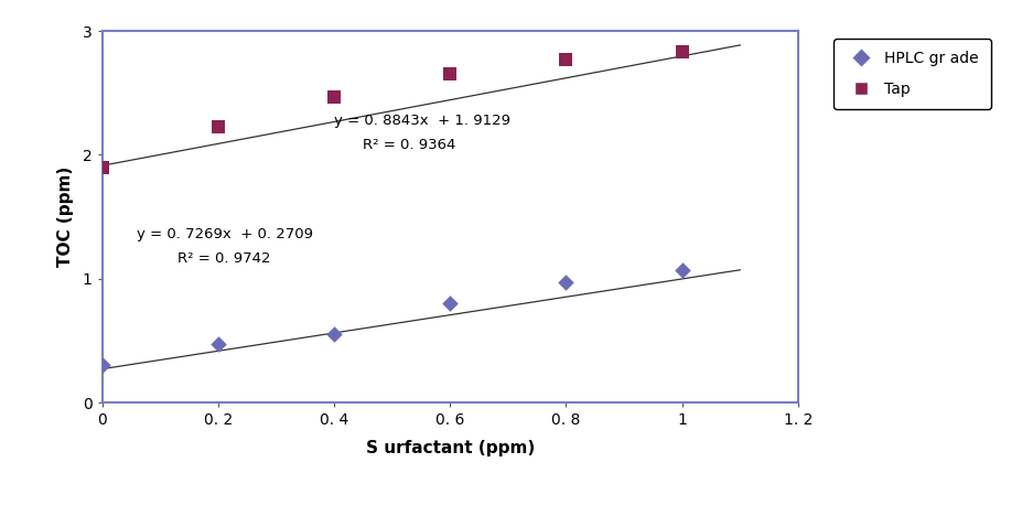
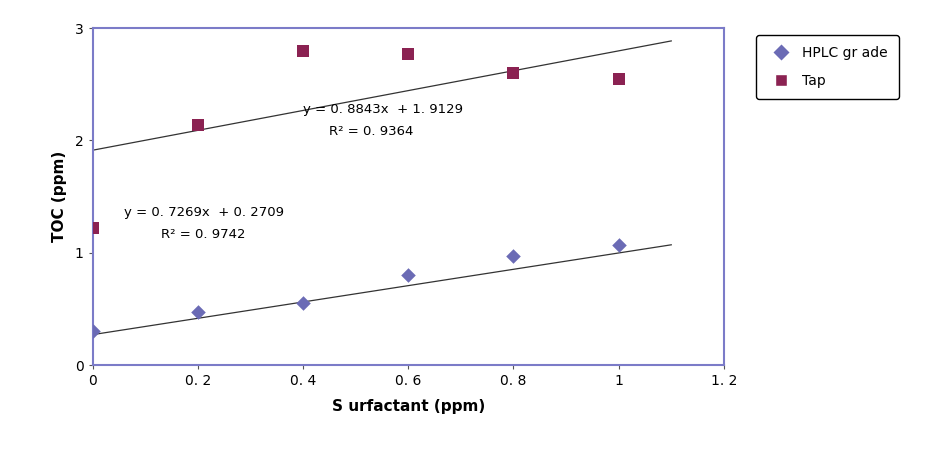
Tap/0: 1.90 -> 1.22
Tap/0. 2: 2.23 -> 2.14
Tap/0. 4: 2.47 -> 2.80
Tap/0. 6: 2.65 -> 2.77
Tap/0. 8: 2.77 -> 2.60
Tap/1: 2.83 -> 2.55
